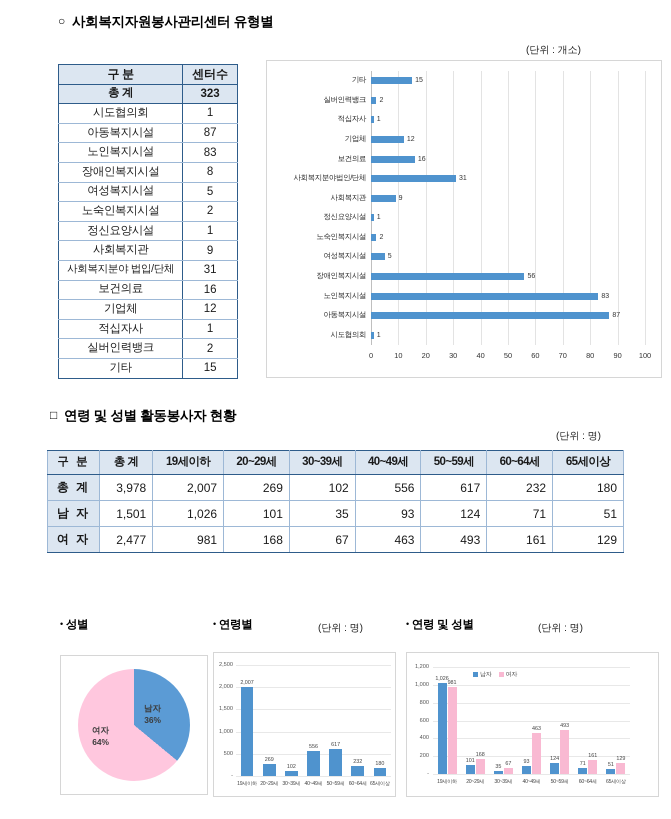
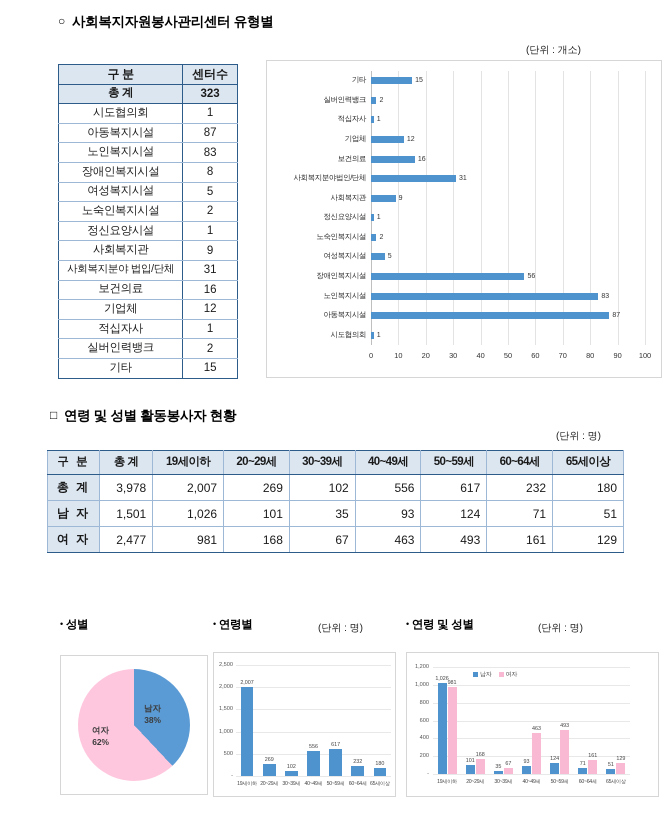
성별/남자: 36% -> 38%
성별/여자: 64% -> 62%
